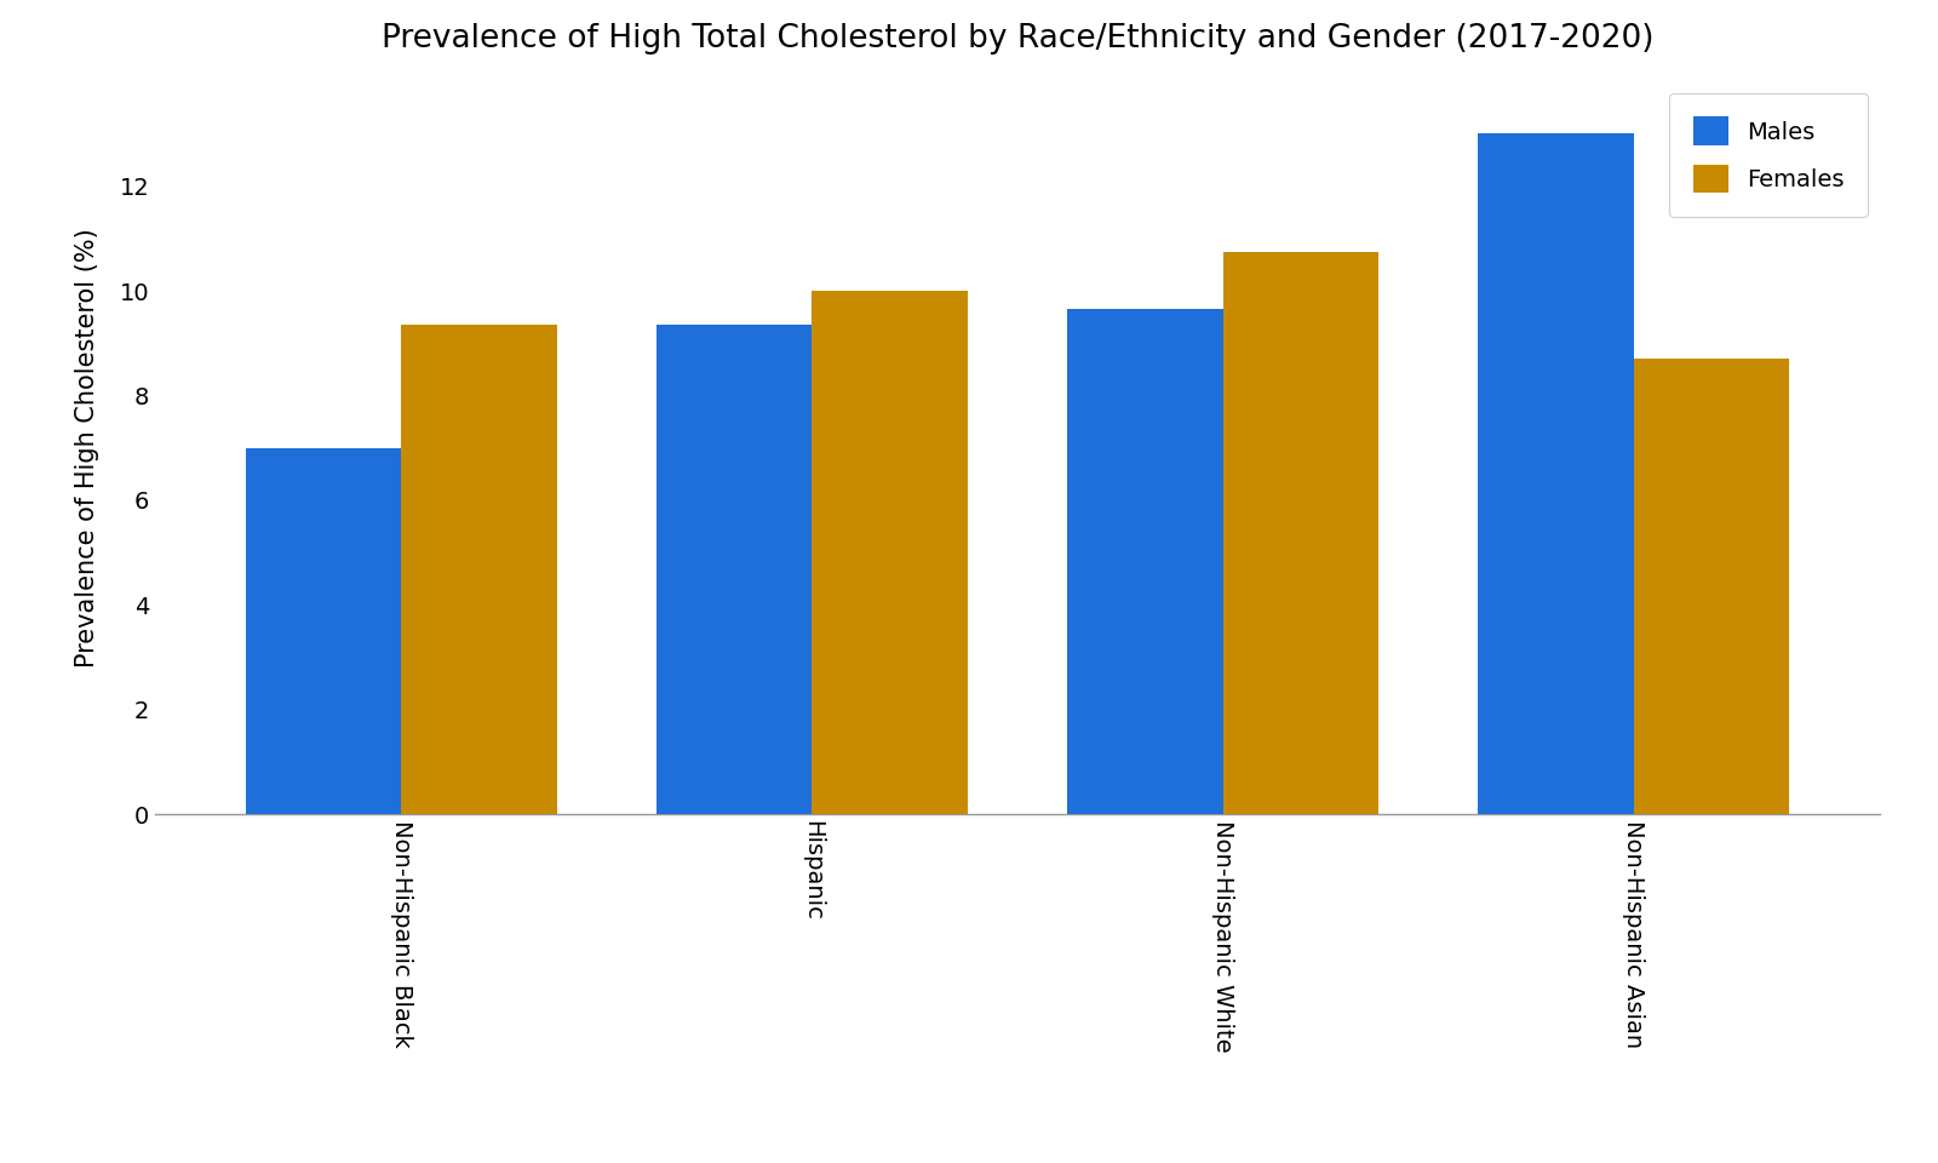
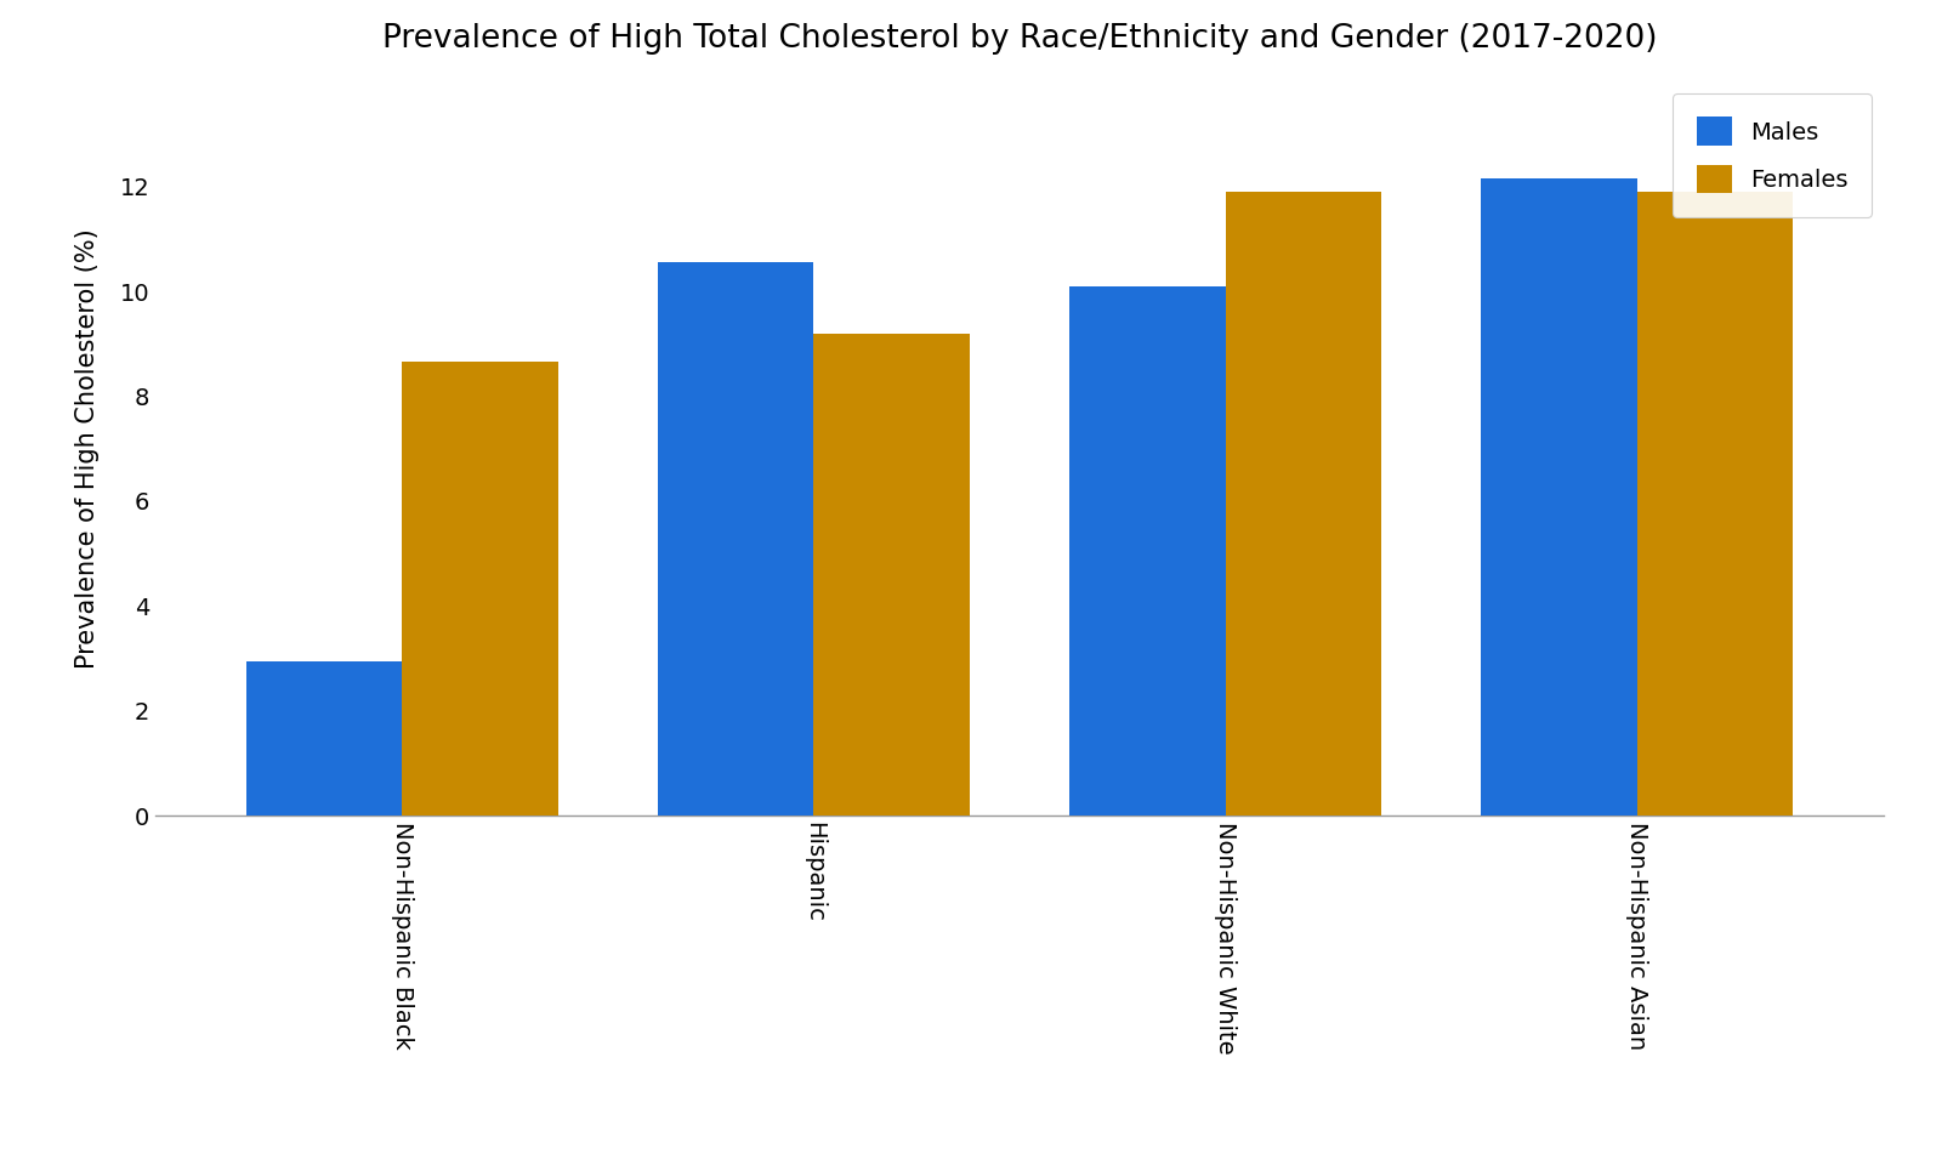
Males/Non-Hispanic Black: 7.00 -> 2.95
Females/Non-Hispanic Black: 9.35 -> 8.65
Males/Hispanic: 9.35 -> 10.55
Females/Hispanic: 10.00 -> 9.20
Males/Non-Hispanic White: 9.65 -> 10.10
Females/Non-Hispanic White: 10.75 -> 11.90
Males/Non-Hispanic Asian: 13.00 -> 12.15
Females/Non-Hispanic Asian: 8.70 -> 11.90
